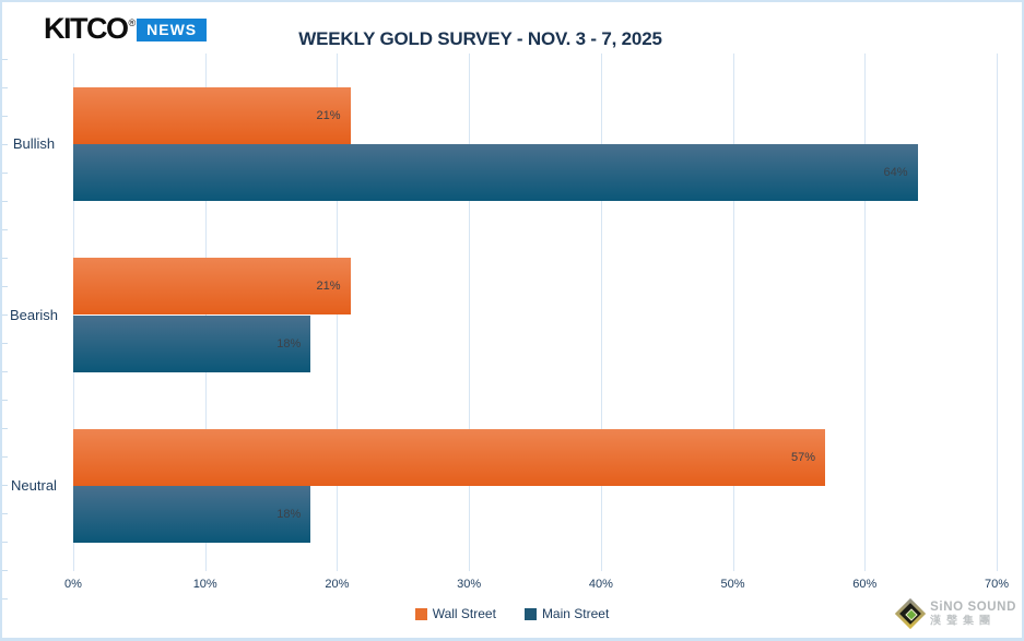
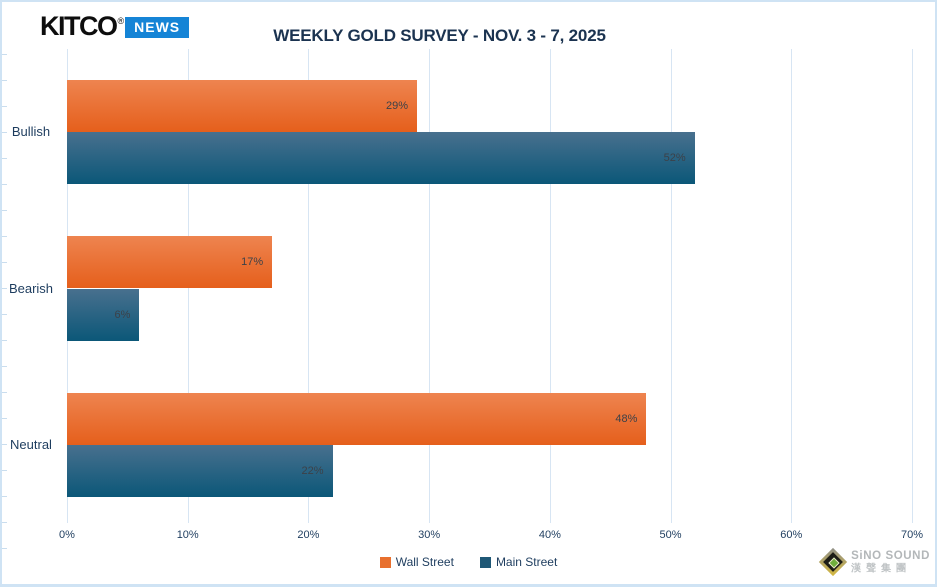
Wall Street/Bullish: 21% -> 29%
Main Street/Bullish: 64% -> 52%
Wall Street/Bearish: 21% -> 17%
Main Street/Bearish: 18% -> 6%
Wall Street/Neutral: 57% -> 48%
Main Street/Neutral: 18% -> 22%
